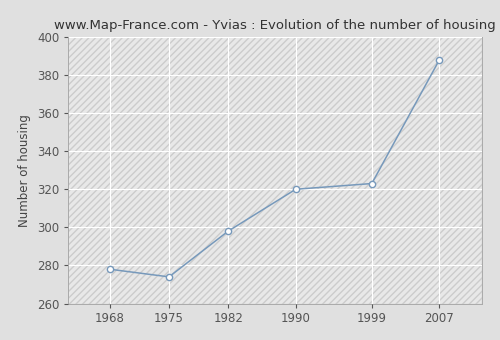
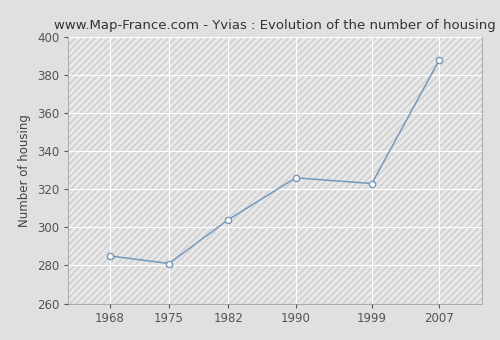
1968: 278 -> 285
1975: 274 -> 281
1982: 298 -> 304
1990: 320 -> 326
